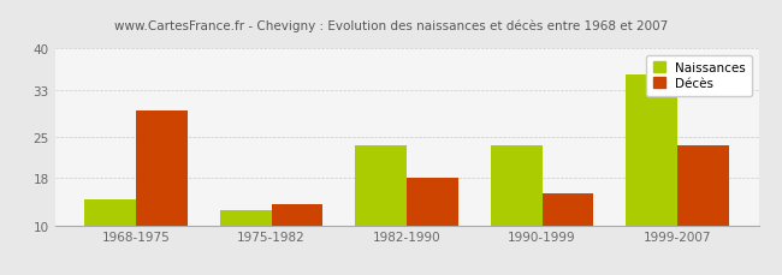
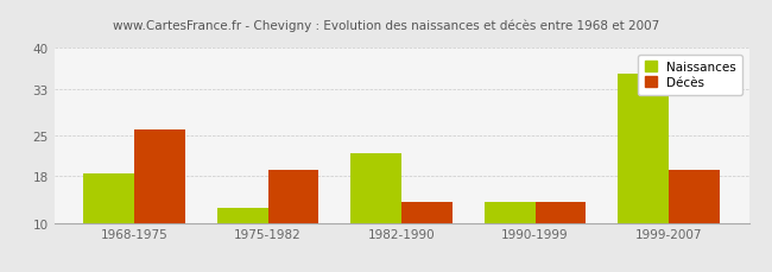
Naissances/1968-1975: 14.5 -> 18.5
Décès/1968-1975: 29.5 -> 26.0
Décès/1975-1982: 13.5 -> 19.0
Naissances/1982-1990: 23.5 -> 22.0
Décès/1982-1990: 18.0 -> 13.5
Naissances/1990-1999: 23.5 -> 13.5
Décès/1990-1999: 15.5 -> 13.5
Décès/1999-2007: 23.5 -> 19.0
